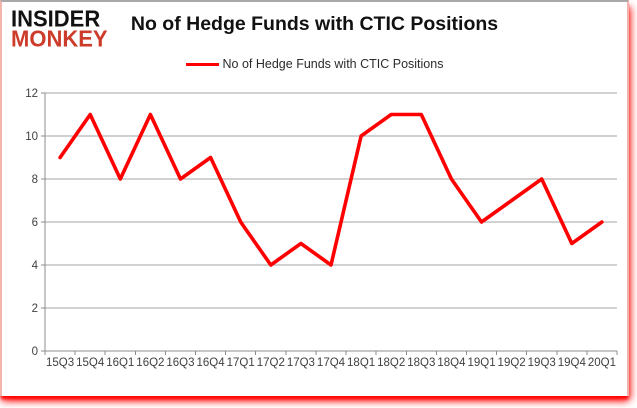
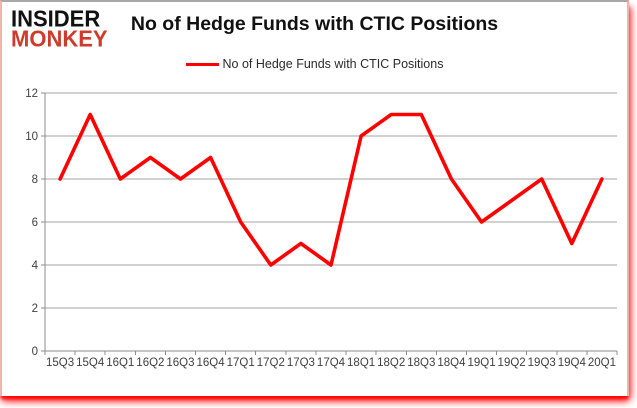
15Q3: 9 -> 8
16Q2: 11 -> 9
20Q1: 6 -> 8
